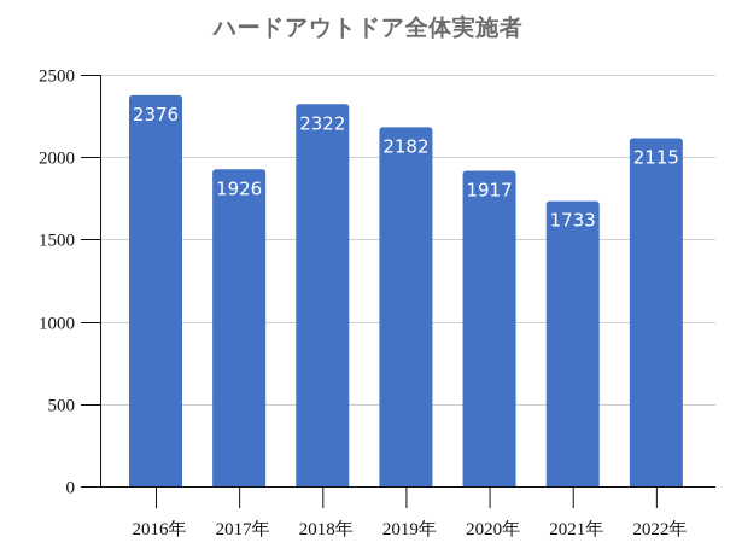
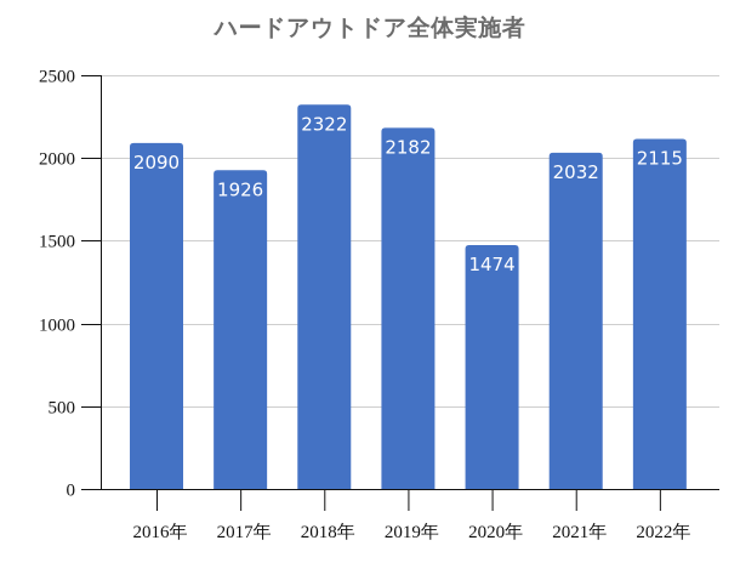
2016年: 2376 -> 2090
2020年: 1917 -> 1474
2021年: 1733 -> 2032
